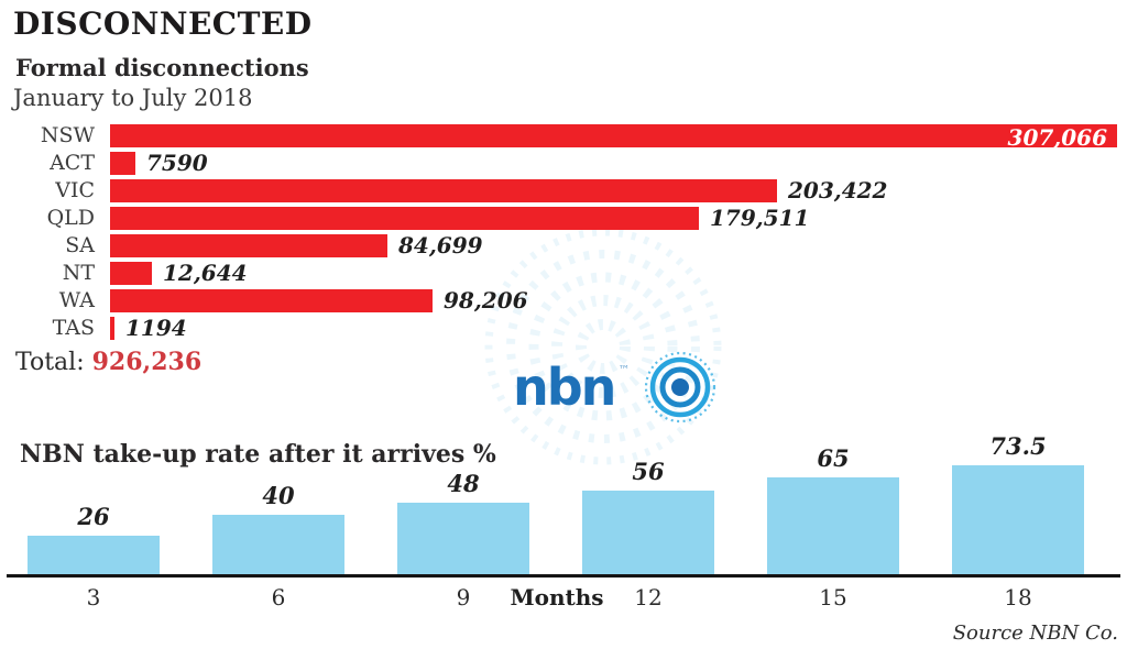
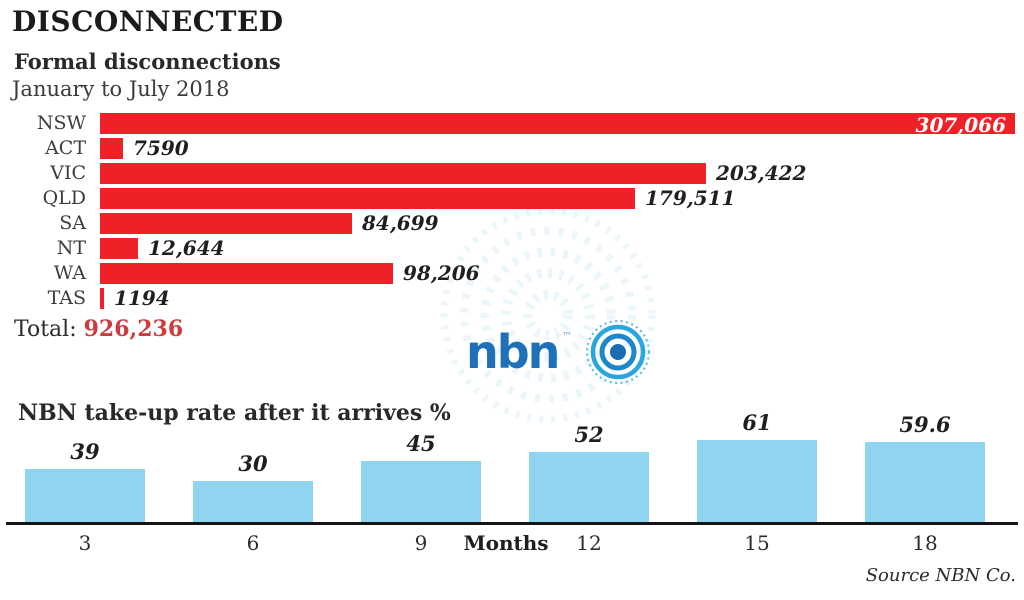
NBN take-up rate after it arrives %/3: 26 -> 39
NBN take-up rate after it arrives %/6: 40 -> 30
NBN take-up rate after it arrives %/9: 48 -> 45
NBN take-up rate after it arrives %/12: 56 -> 52
NBN take-up rate after it arrives %/15: 65 -> 61
NBN take-up rate after it arrives %/18: 73.5 -> 59.6
